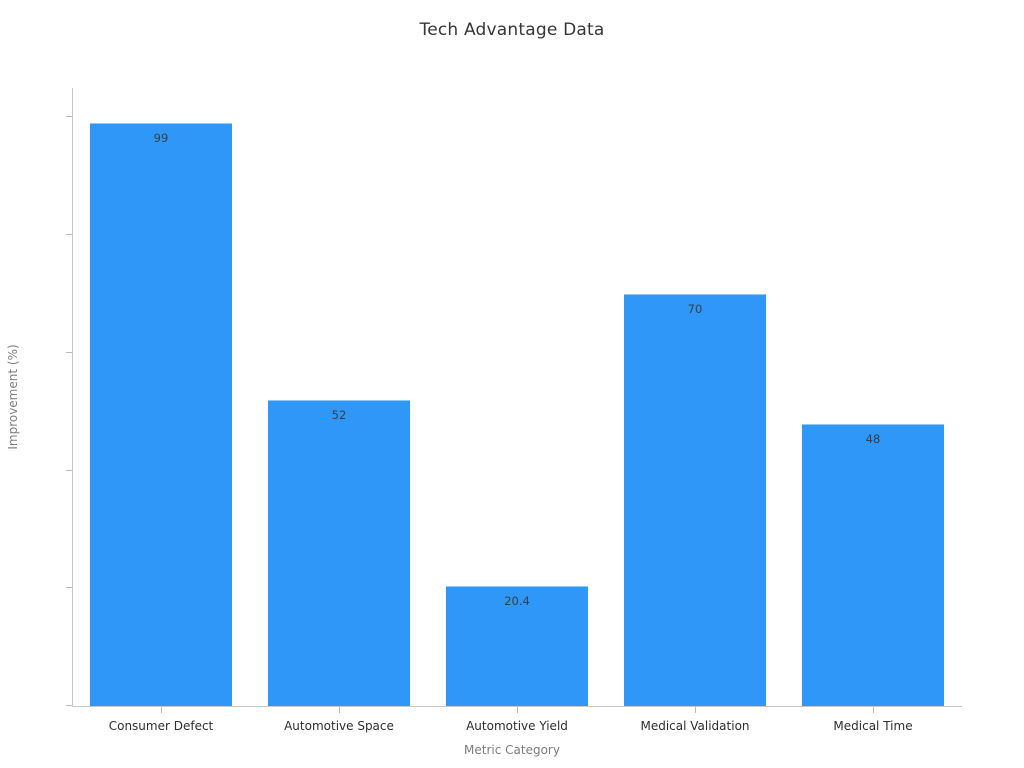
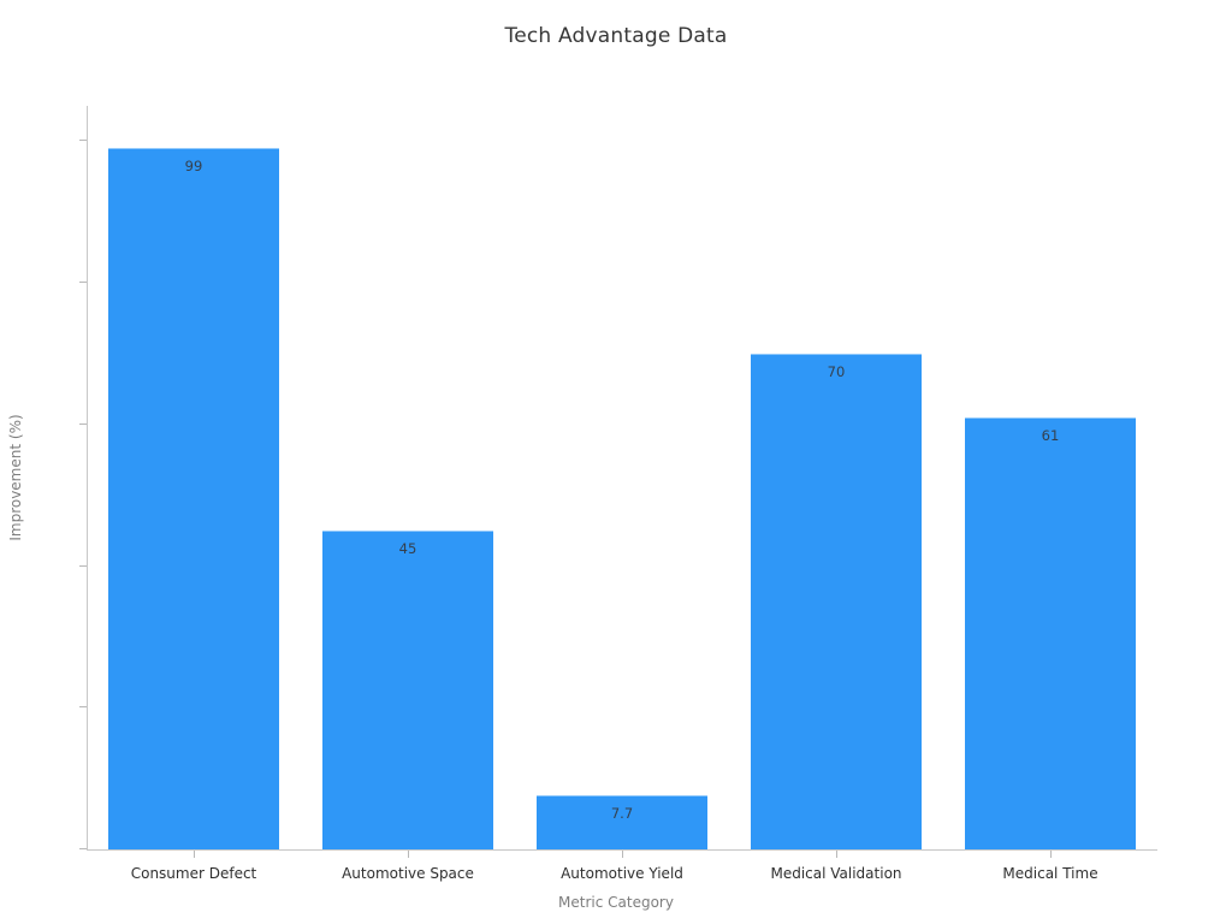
Automotive Space: 52 -> 45
Automotive Yield: 20.4 -> 7.7
Medical Time: 48 -> 61
